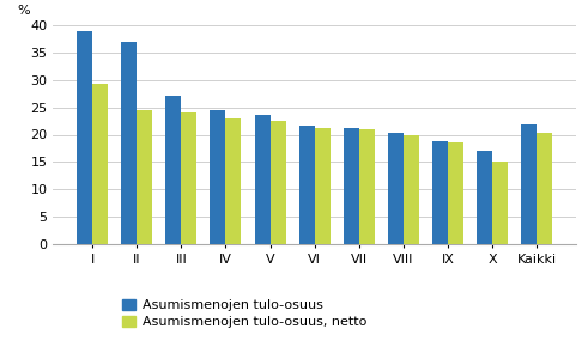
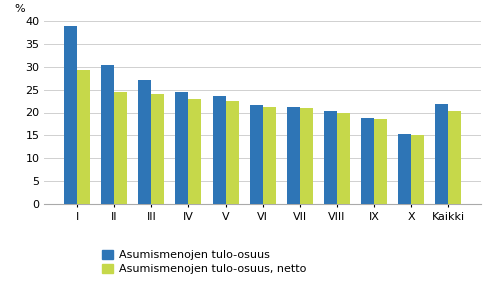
Asumismenojen tulo-osuus/II: 37.0 -> 30.3
Asumismenojen tulo-osuus/X: 17.0 -> 15.2
